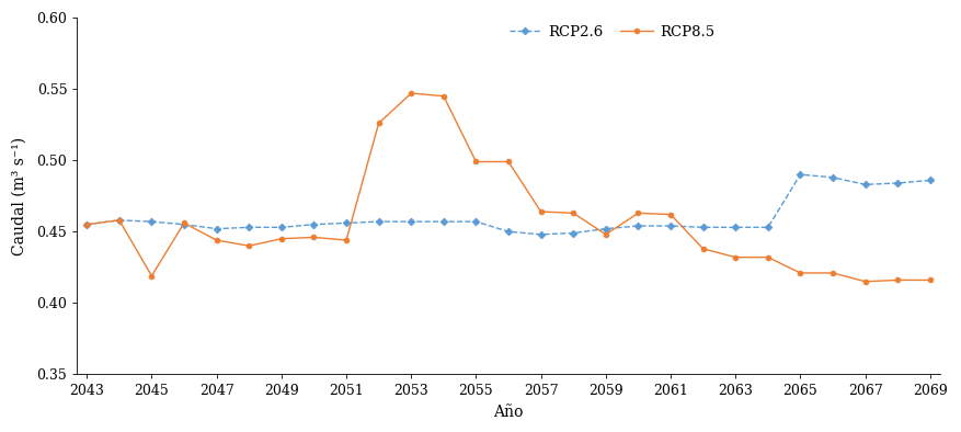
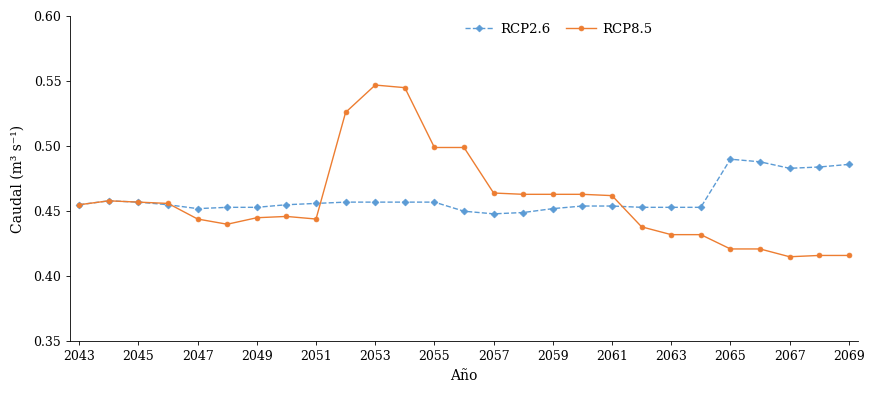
RCP8.5/2045: 0.419 -> 0.457
RCP8.5/2059: 0.448 -> 0.463
